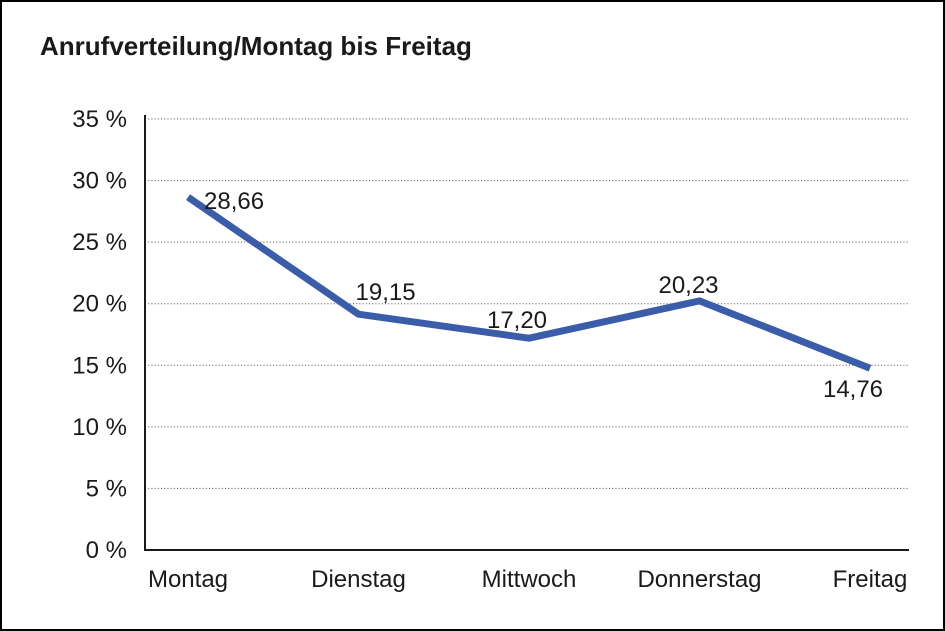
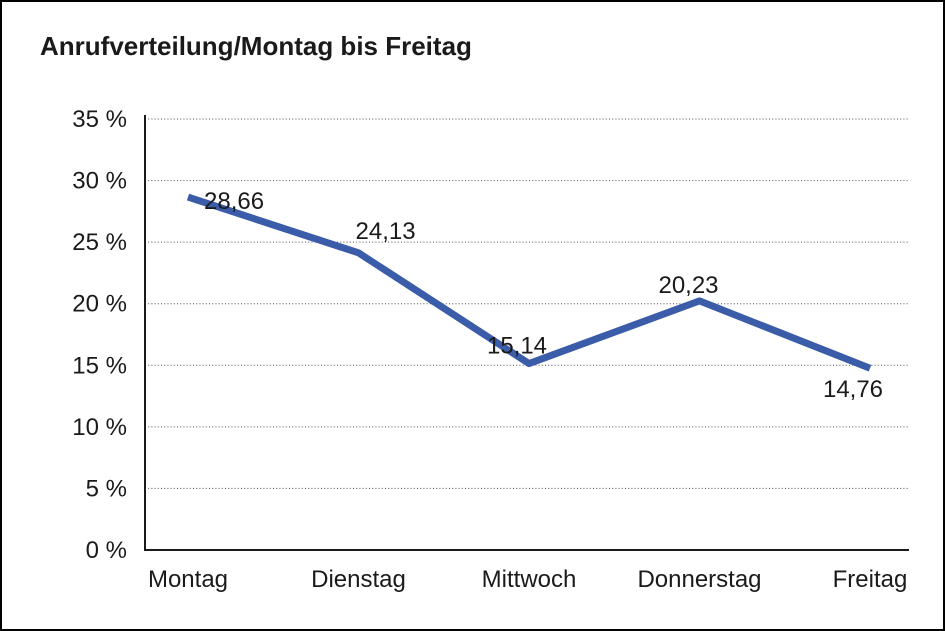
Dienstag: 19,15 -> 24,13
Mittwoch: 17,20 -> 15,14
